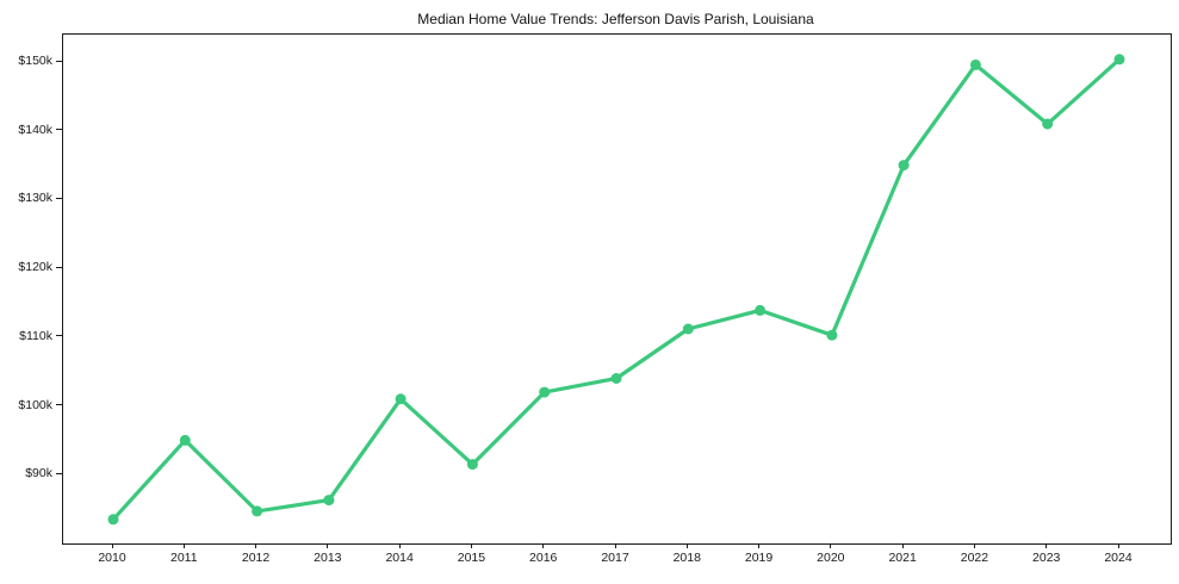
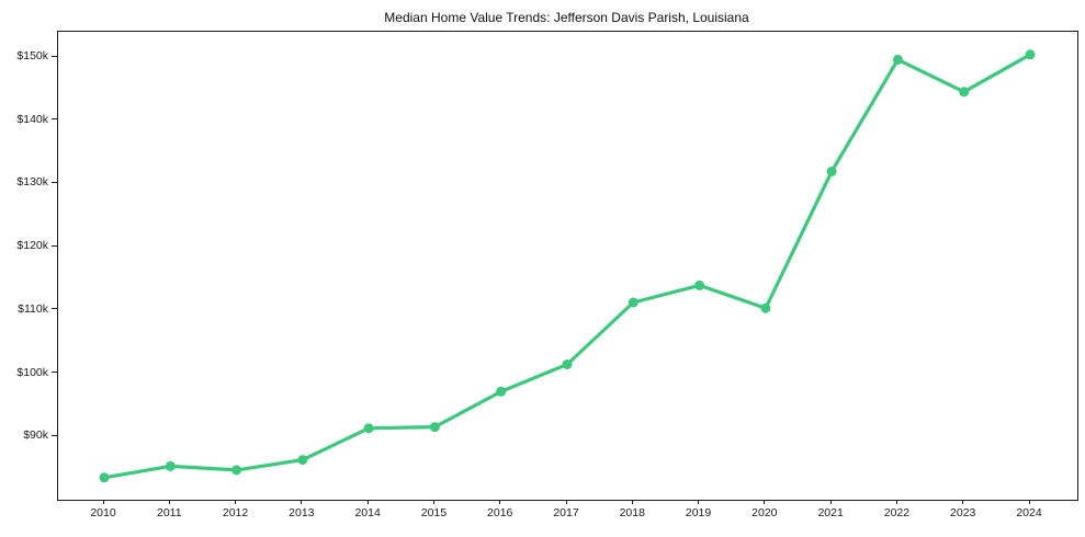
2011: $95k -> $85k
2014: $101k -> $91k
2016: $102k -> $97k
2017: $104k -> $101k
2021: $135k -> $132k
2023: $141k -> $144k
